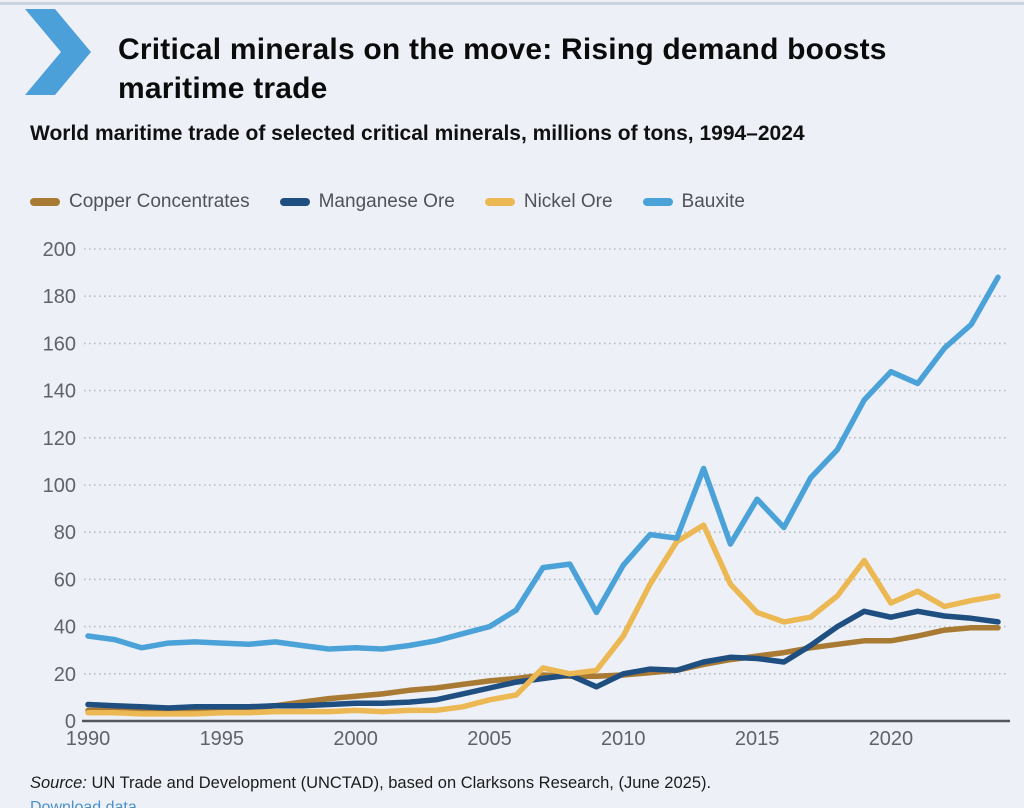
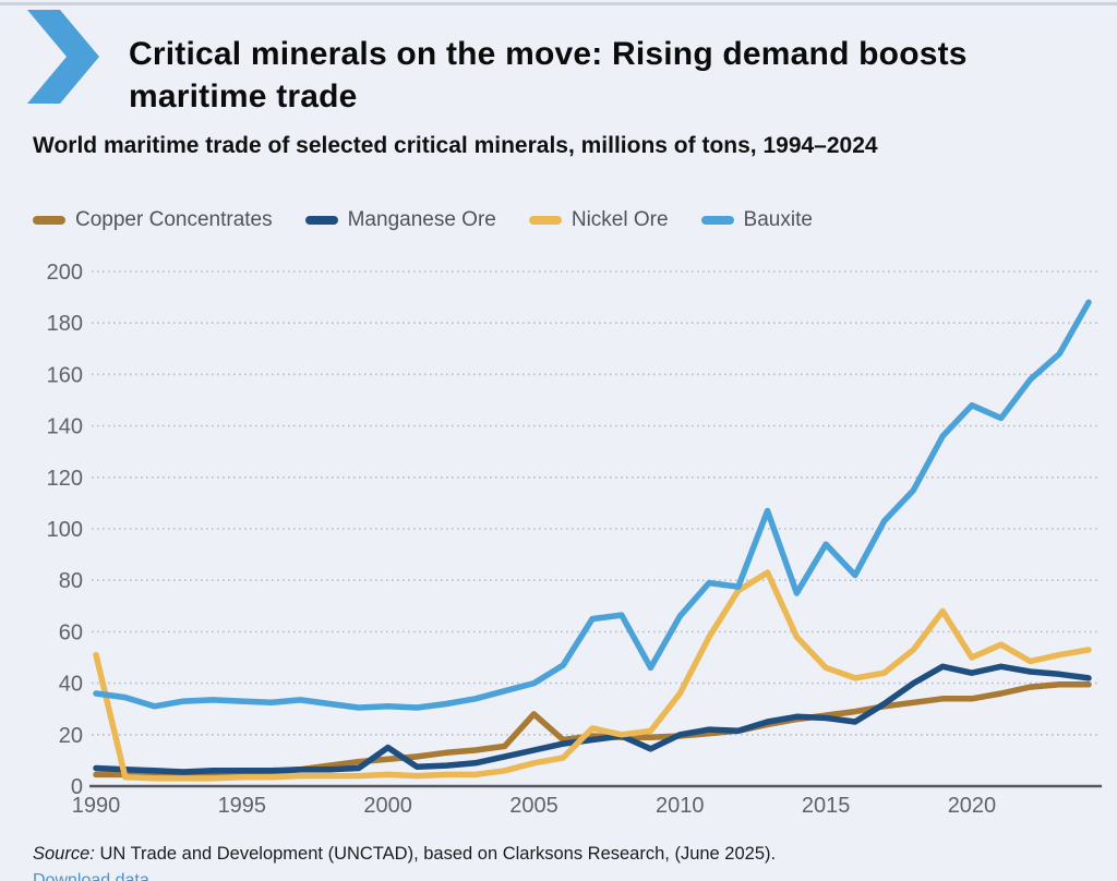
Nickel Ore/1990: 4 -> 51
Manganese Ore/2000: 8 -> 15
Copper Concentrates/2005: 17 -> 28
